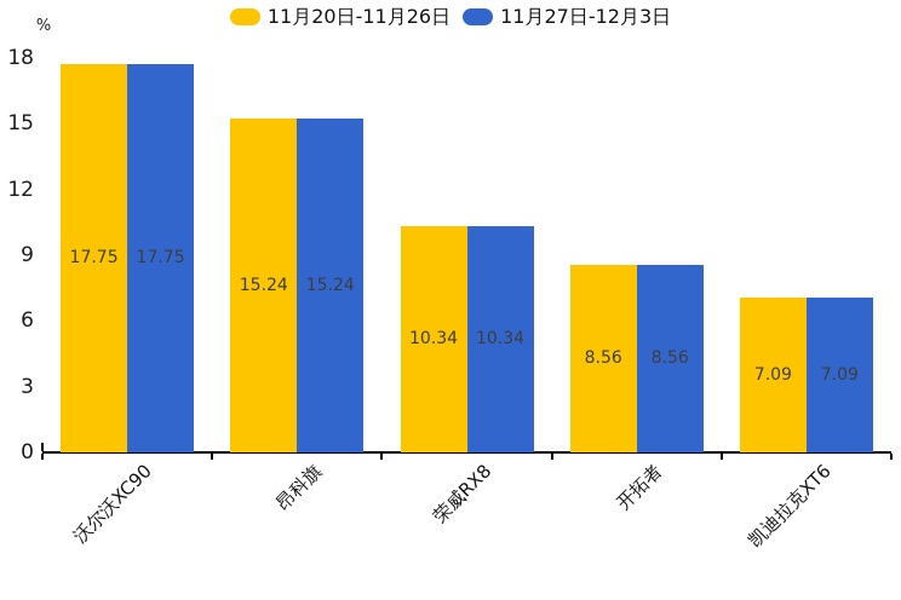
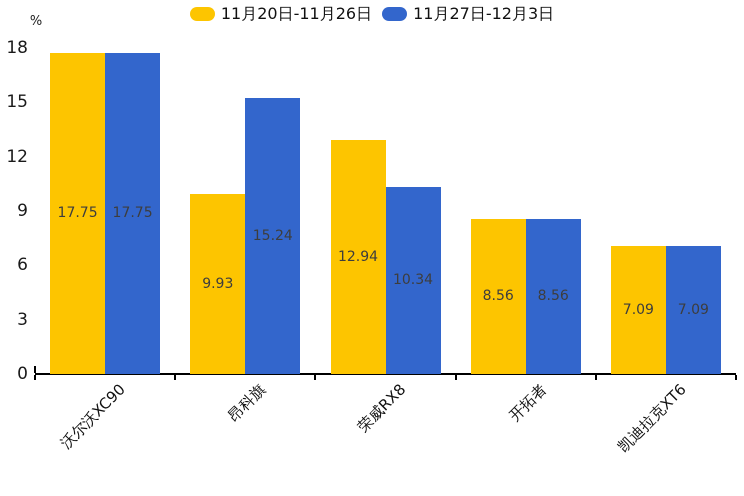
11月20日-11月26日/昂科旗: 15.24 -> 9.93
11月20日-11月26日/荣威RX8: 10.34 -> 12.94
